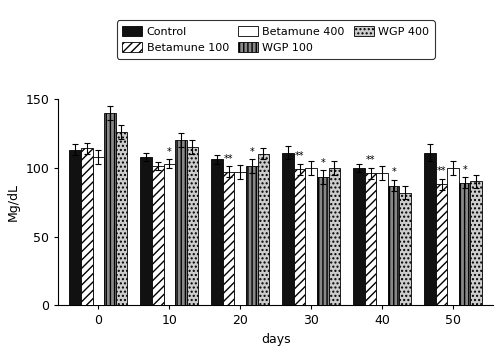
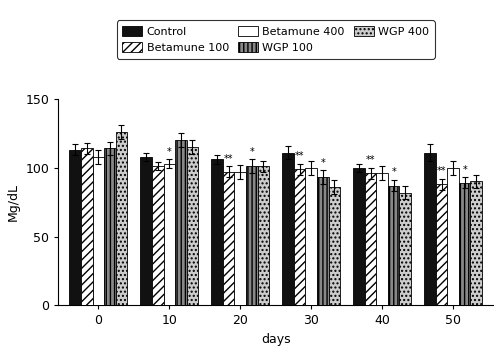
WGP 100/0: 140 -> 114
WGP 400/20: 110 -> 101
WGP 400/30: 100 -> 86
